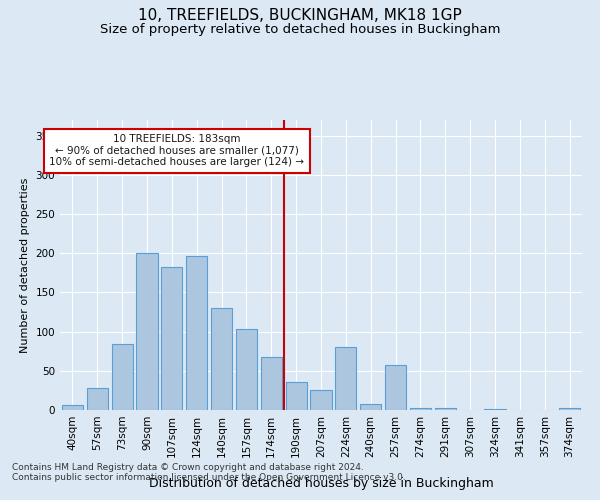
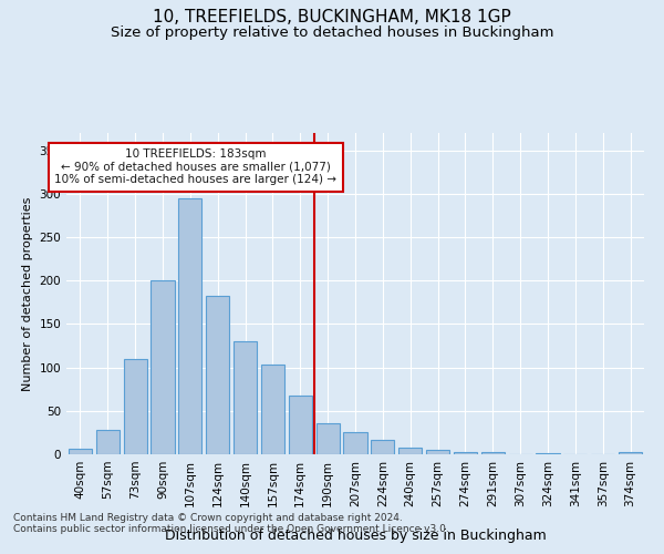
73sqm: 84 -> 110
107sqm: 182 -> 295
124sqm: 196 -> 182
224sqm: 80 -> 16
257sqm: 58 -> 5
